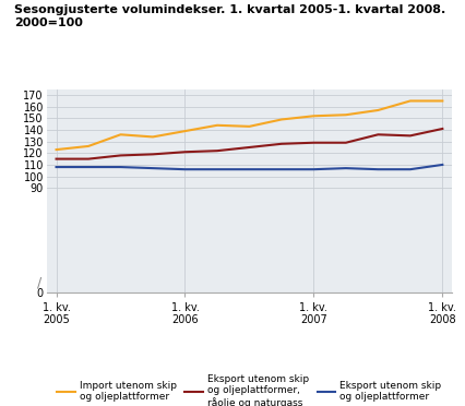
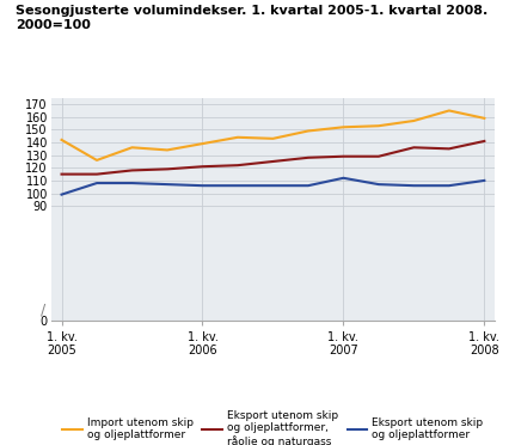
Import utenom skip og oljeplattformer/1. kv. 2005: 123 -> 142
Eksport utenom skip og oljeplattformer/1. kv. 2005: 108 -> 99
Eksport utenom skip og oljeplattformer/1. kv. 2007: 106 -> 112
Import utenom skip og oljeplattformer/1. kv. 2008: 165 -> 159
